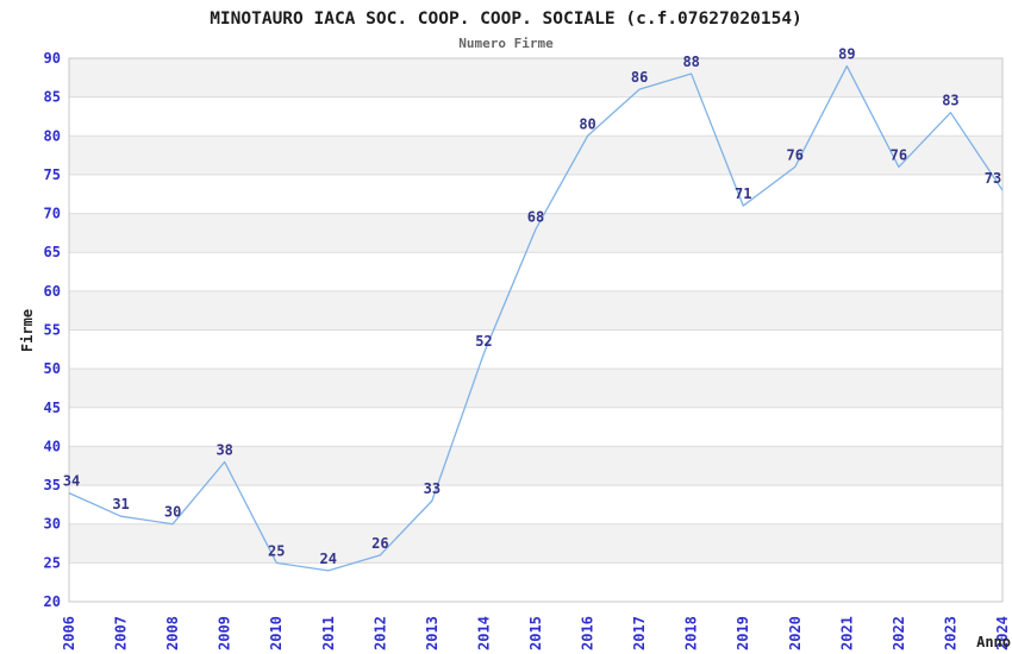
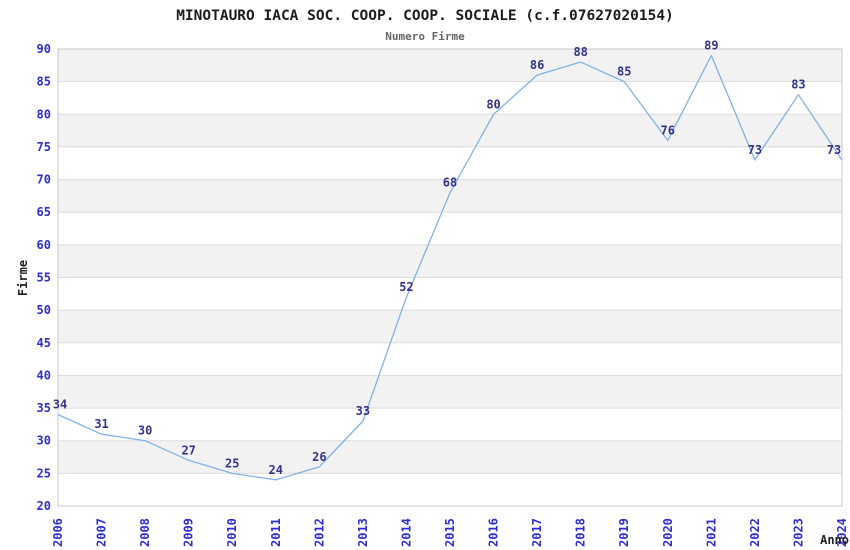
2009: 38 -> 27
2019: 71 -> 85
2022: 76 -> 73
